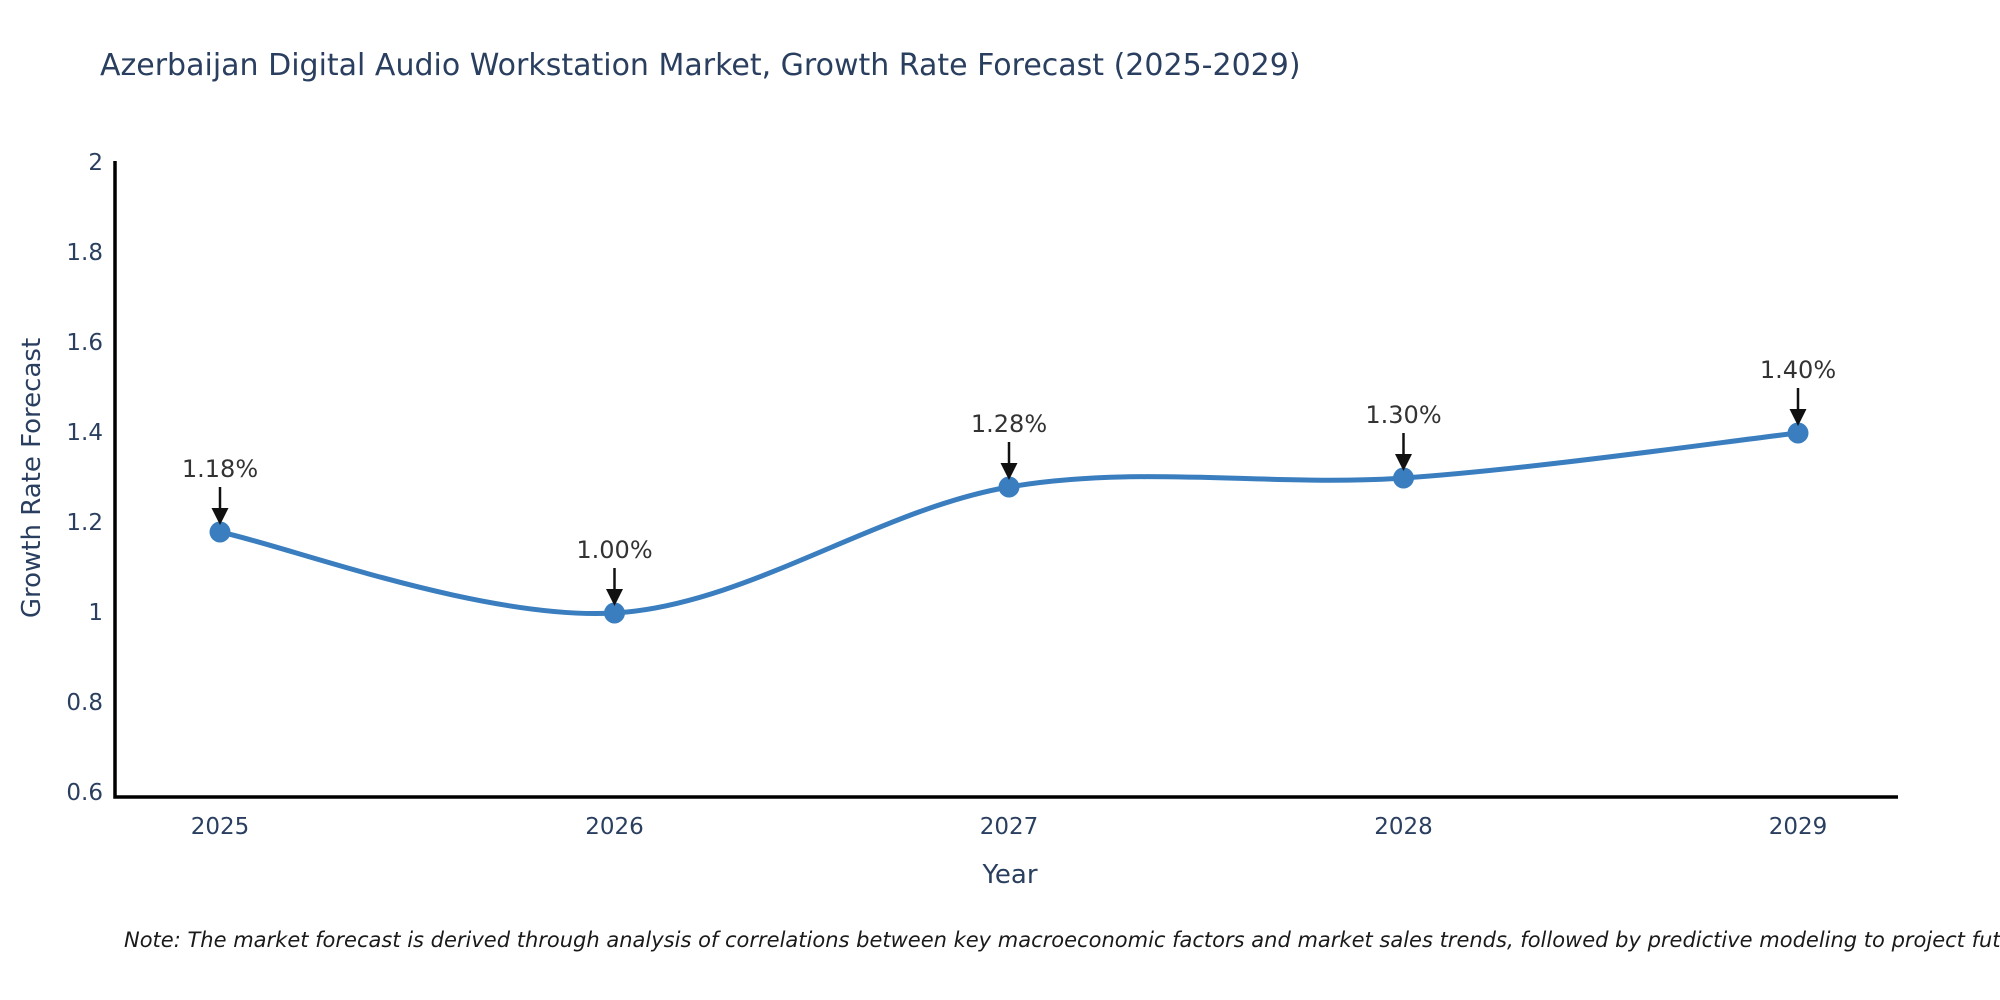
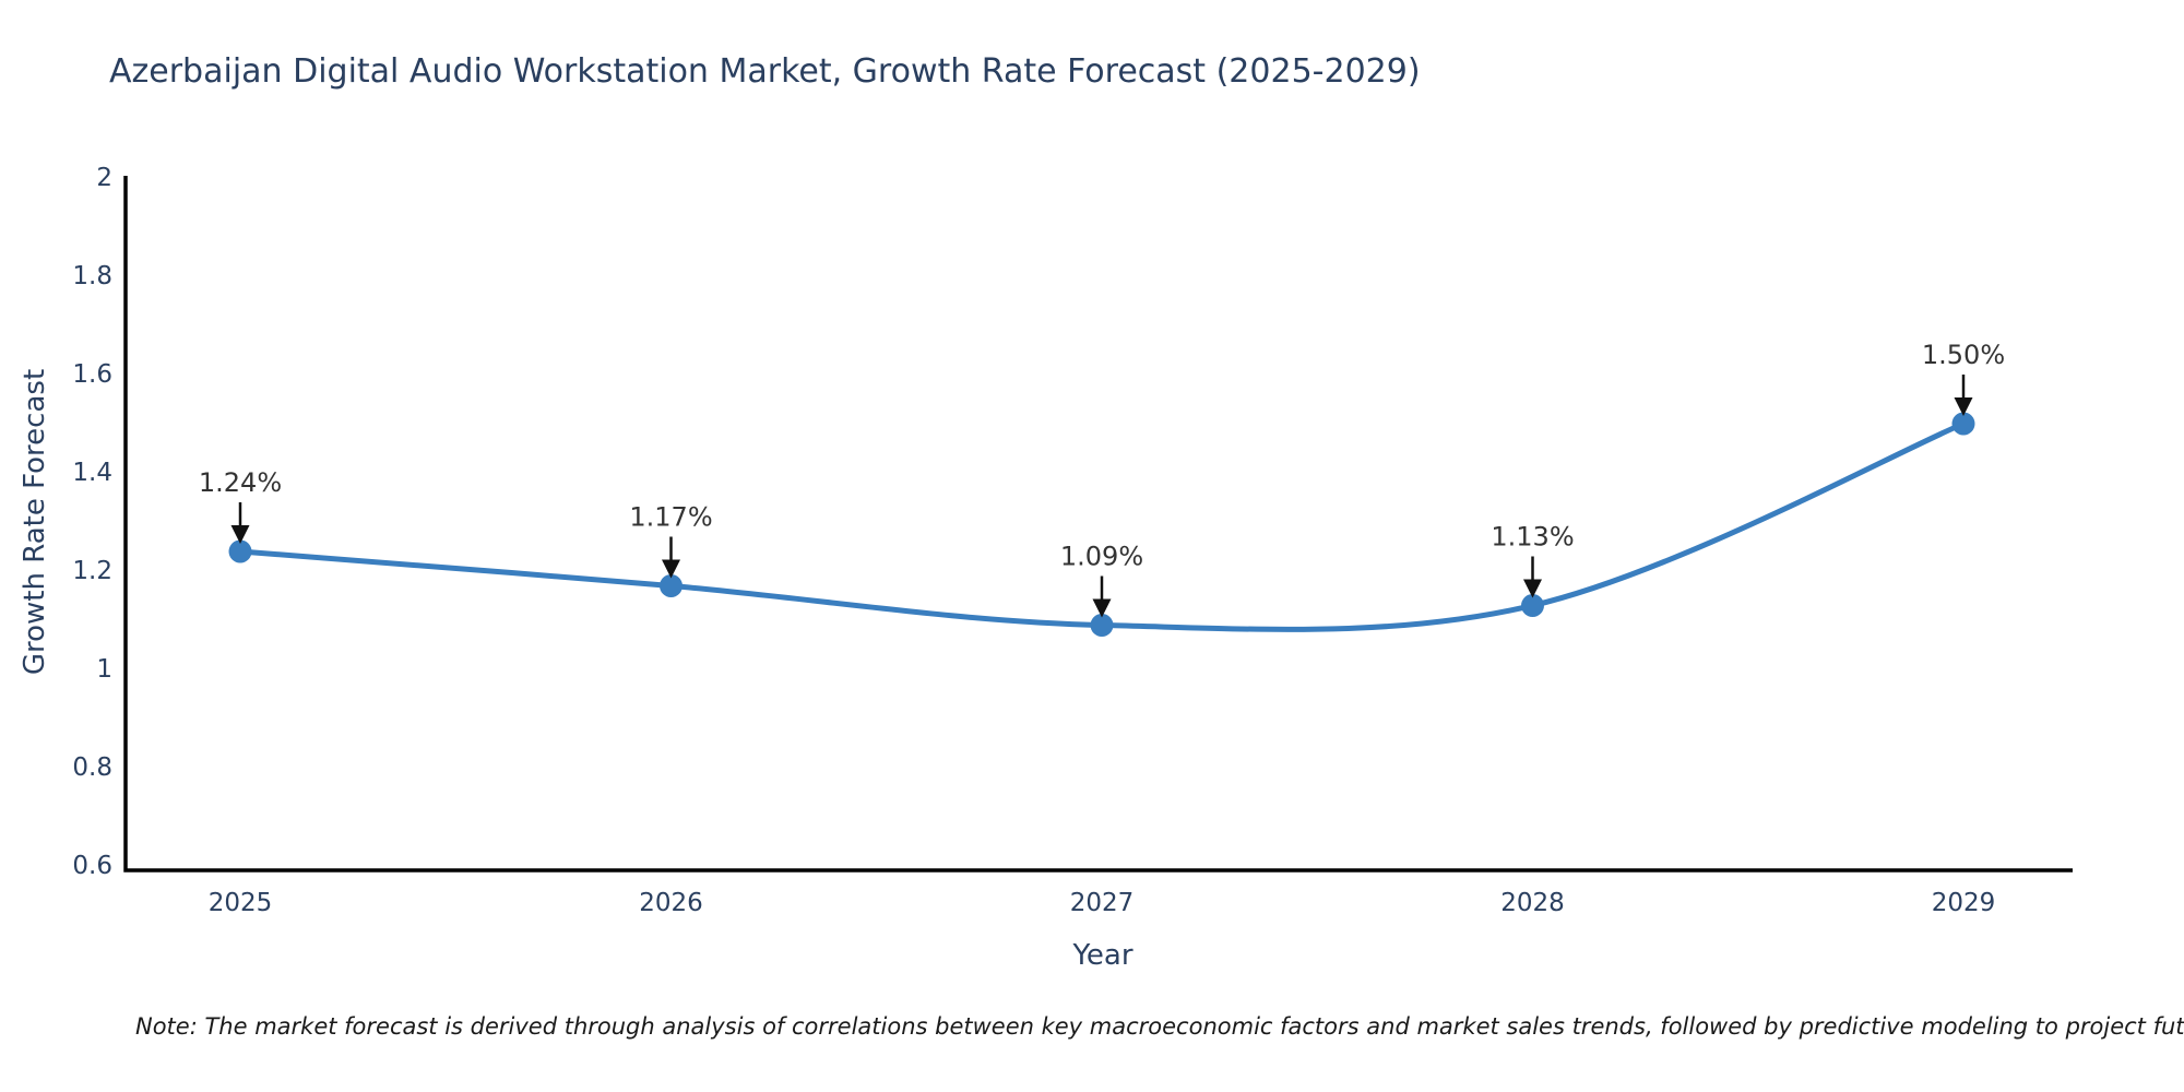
2025: 1.18% -> 1.24%
2026: 1.00% -> 1.17%
2027: 1.28% -> 1.09%
2028: 1.30% -> 1.13%
2029: 1.40% -> 1.50%
